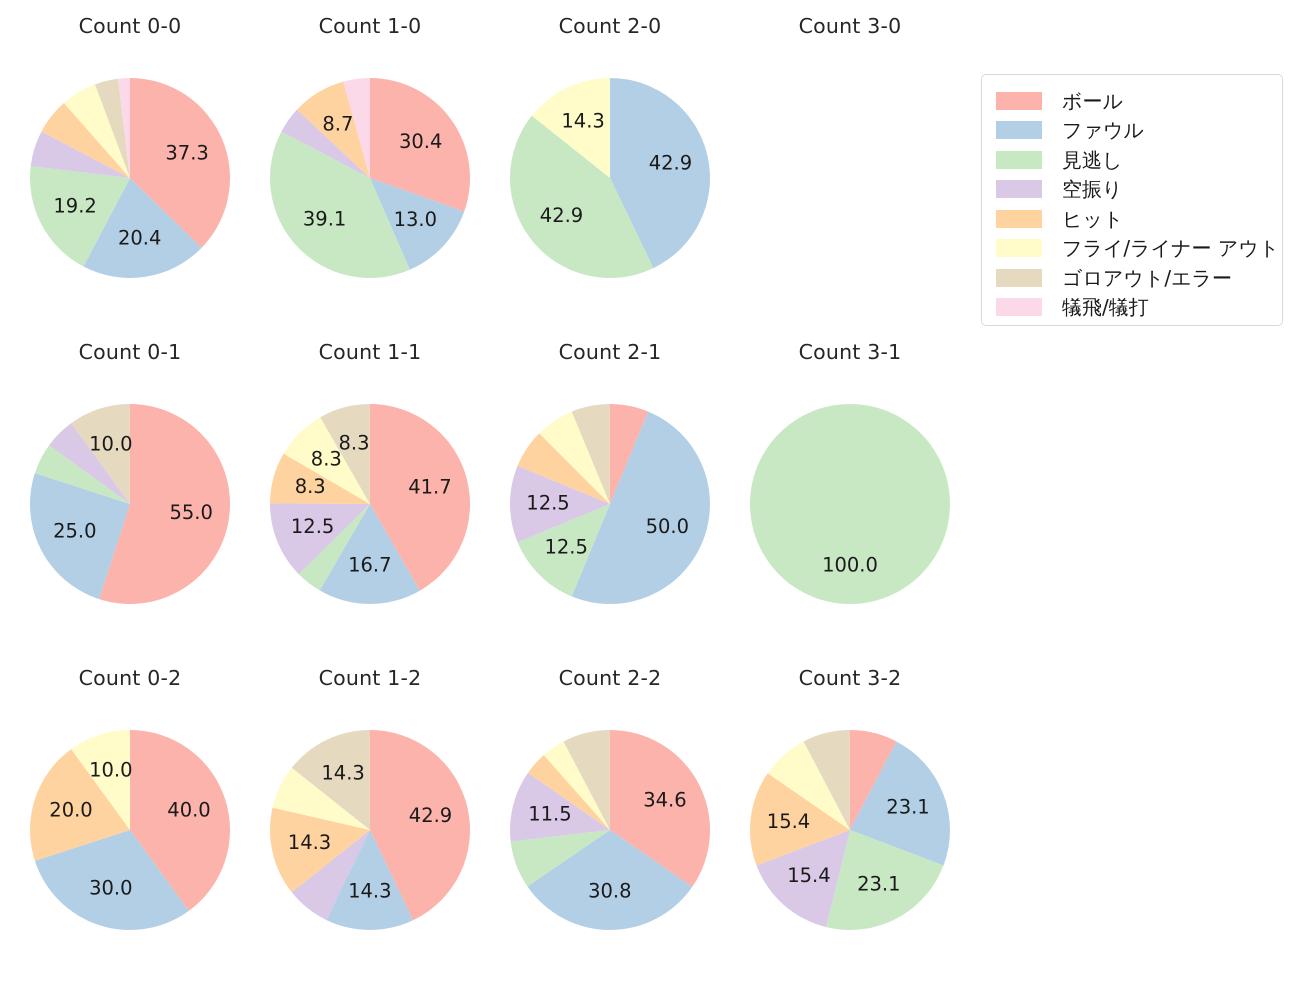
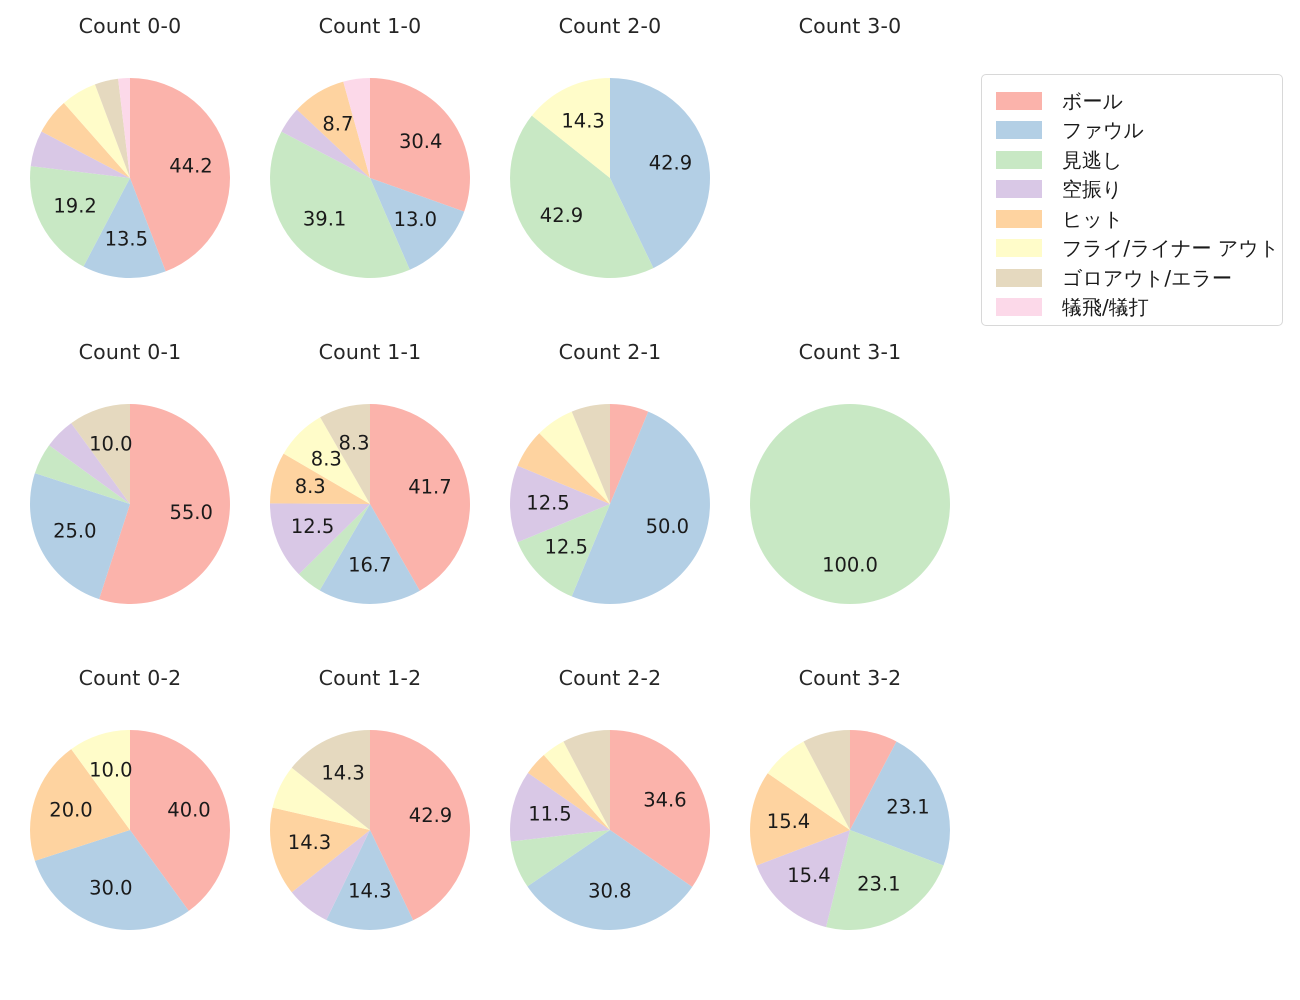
Count 0-0/ボール: 37.3 -> 44.2
Count 0-0/ファウル: 20.4 -> 13.5
